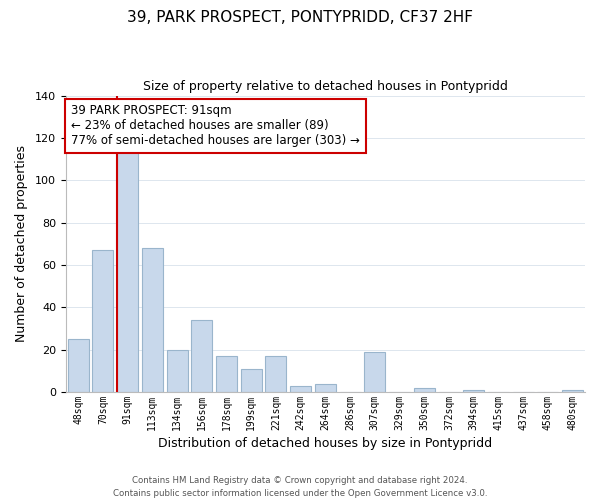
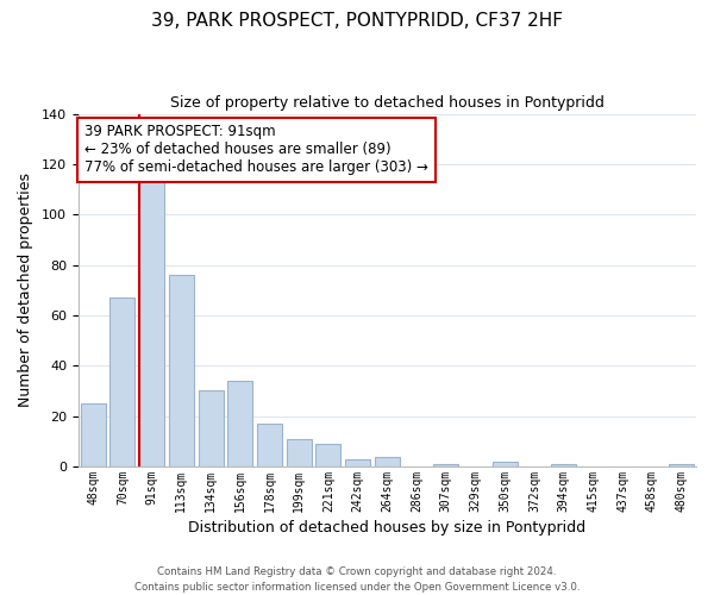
113sqm: 68 -> 76
134sqm: 20 -> 30
221sqm: 17 -> 9
307sqm: 19 -> 1
